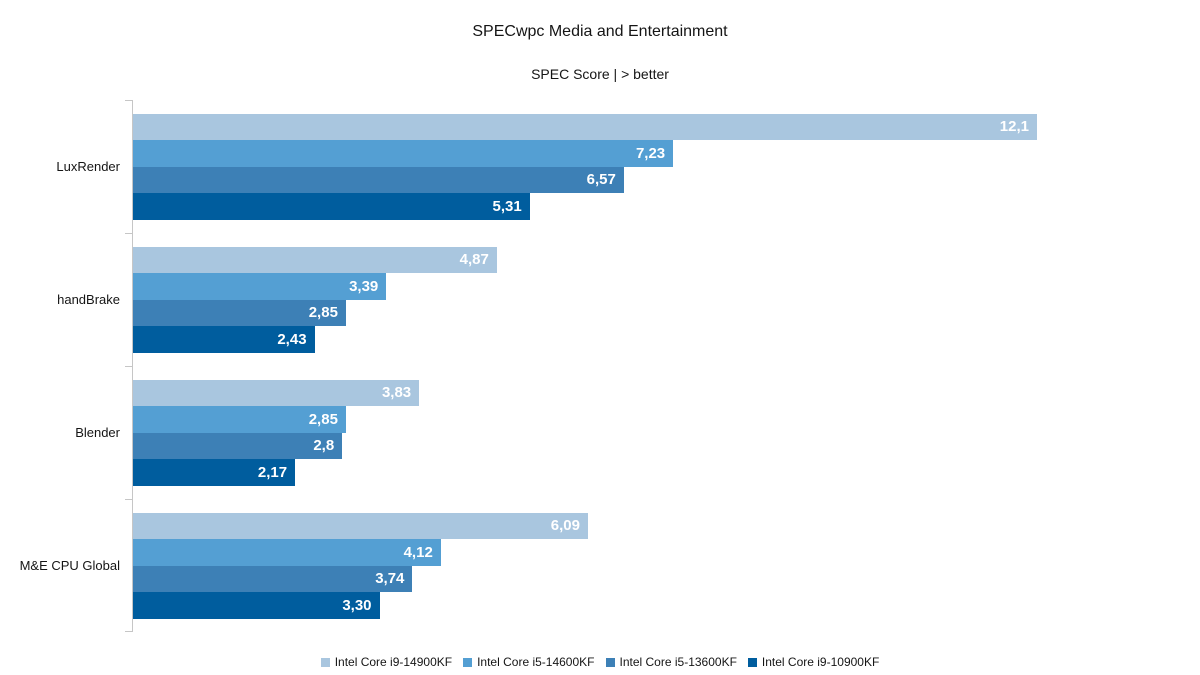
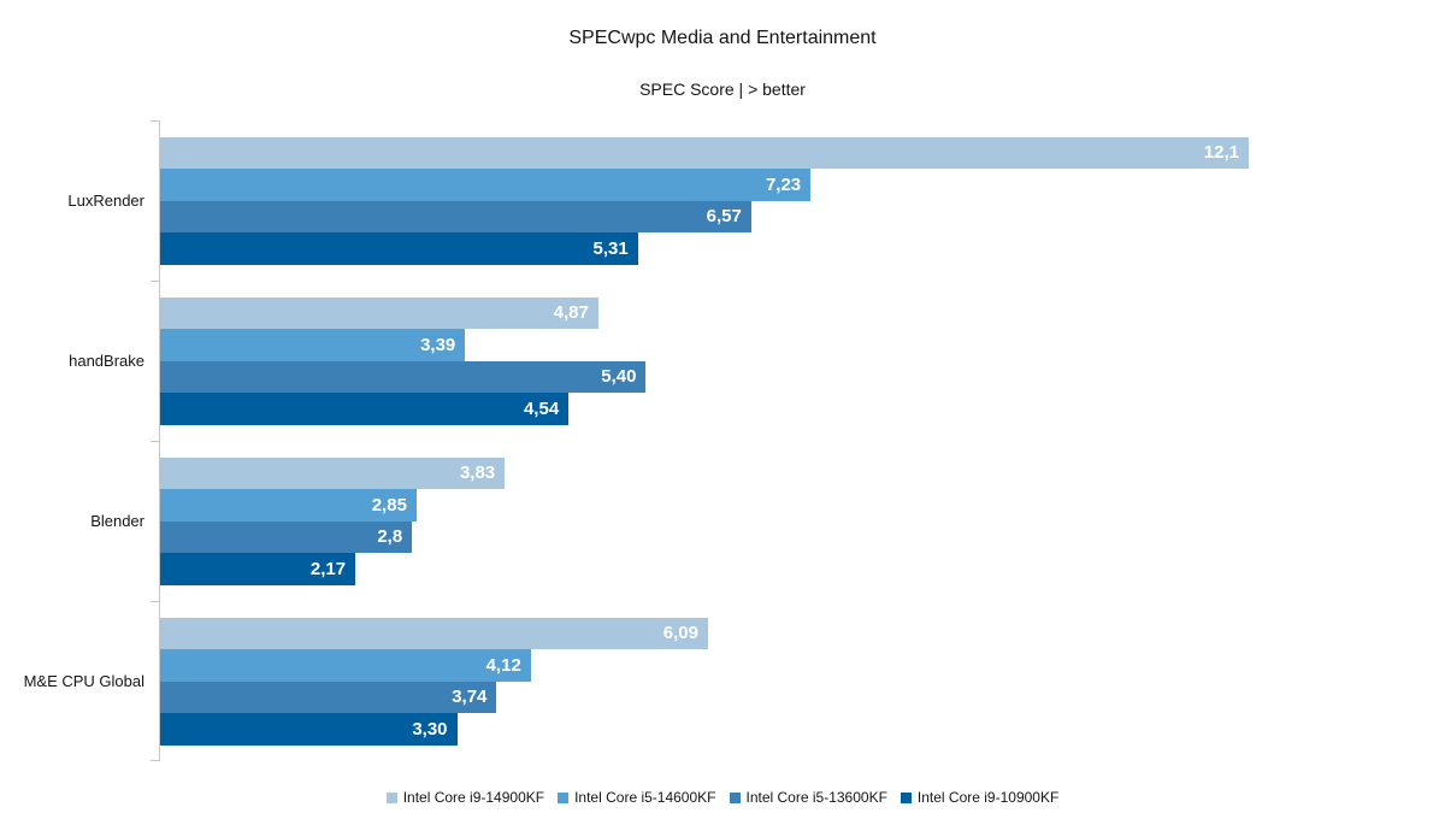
Intel Core i5-13600KF/handBrake: 2,85 -> 5,40
Intel Core i9-10900KF/handBrake: 2,43 -> 4,54
